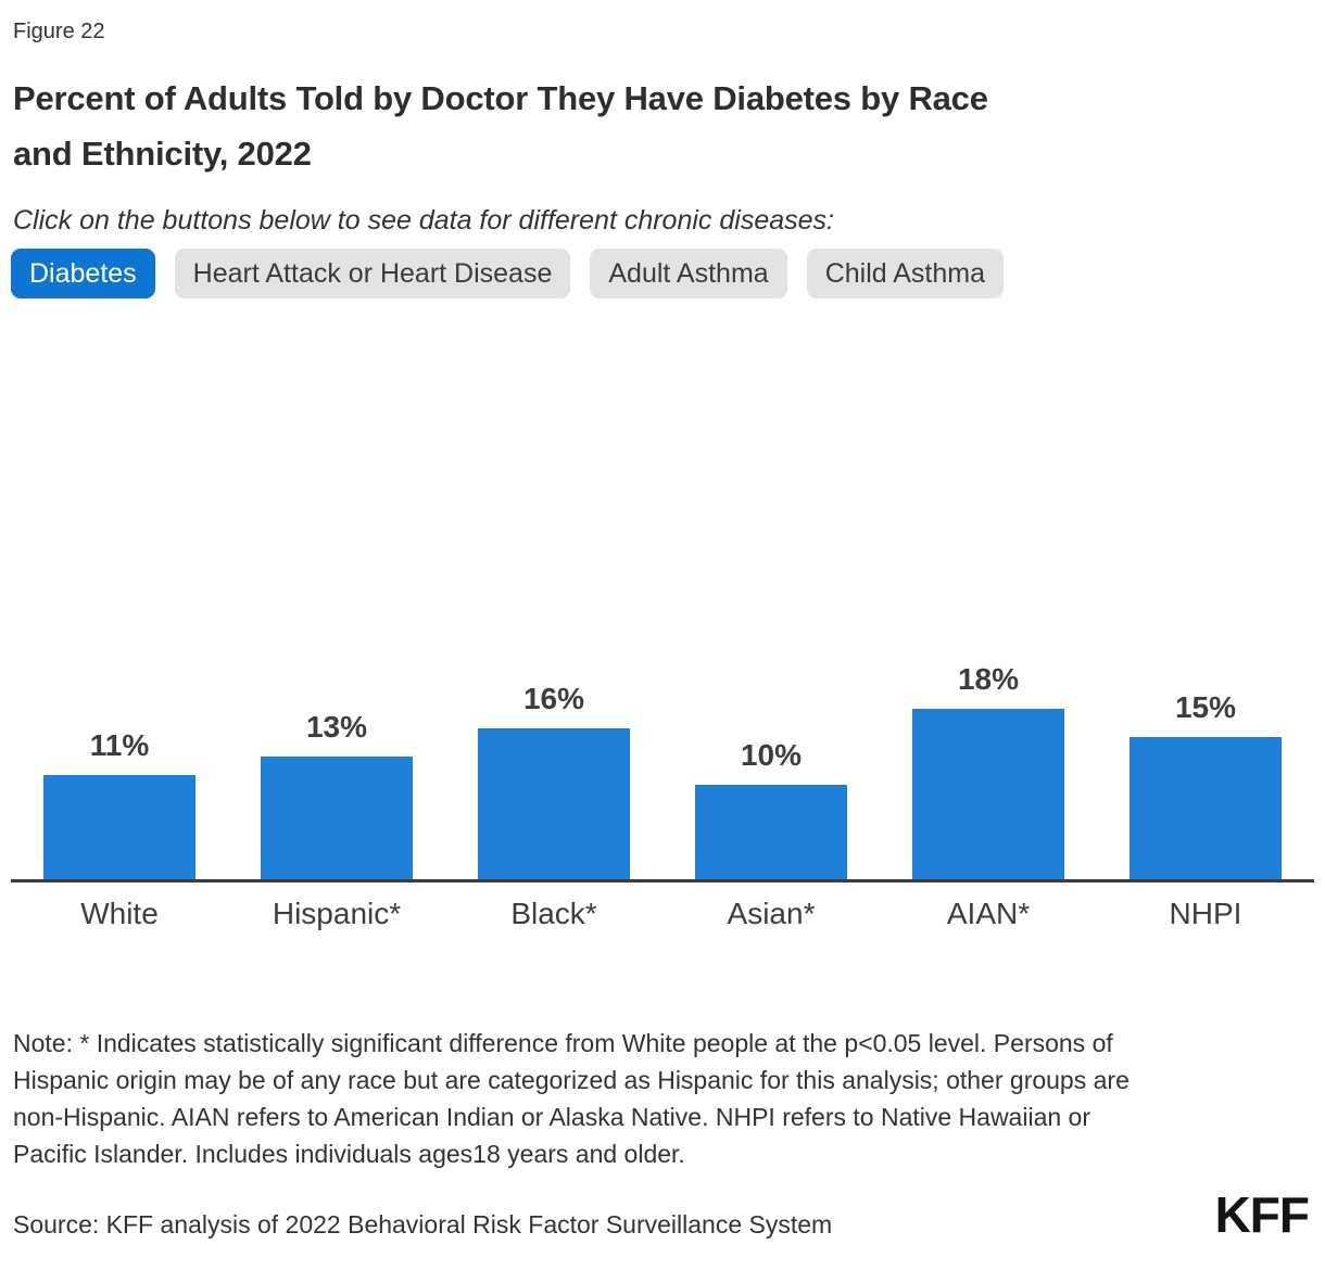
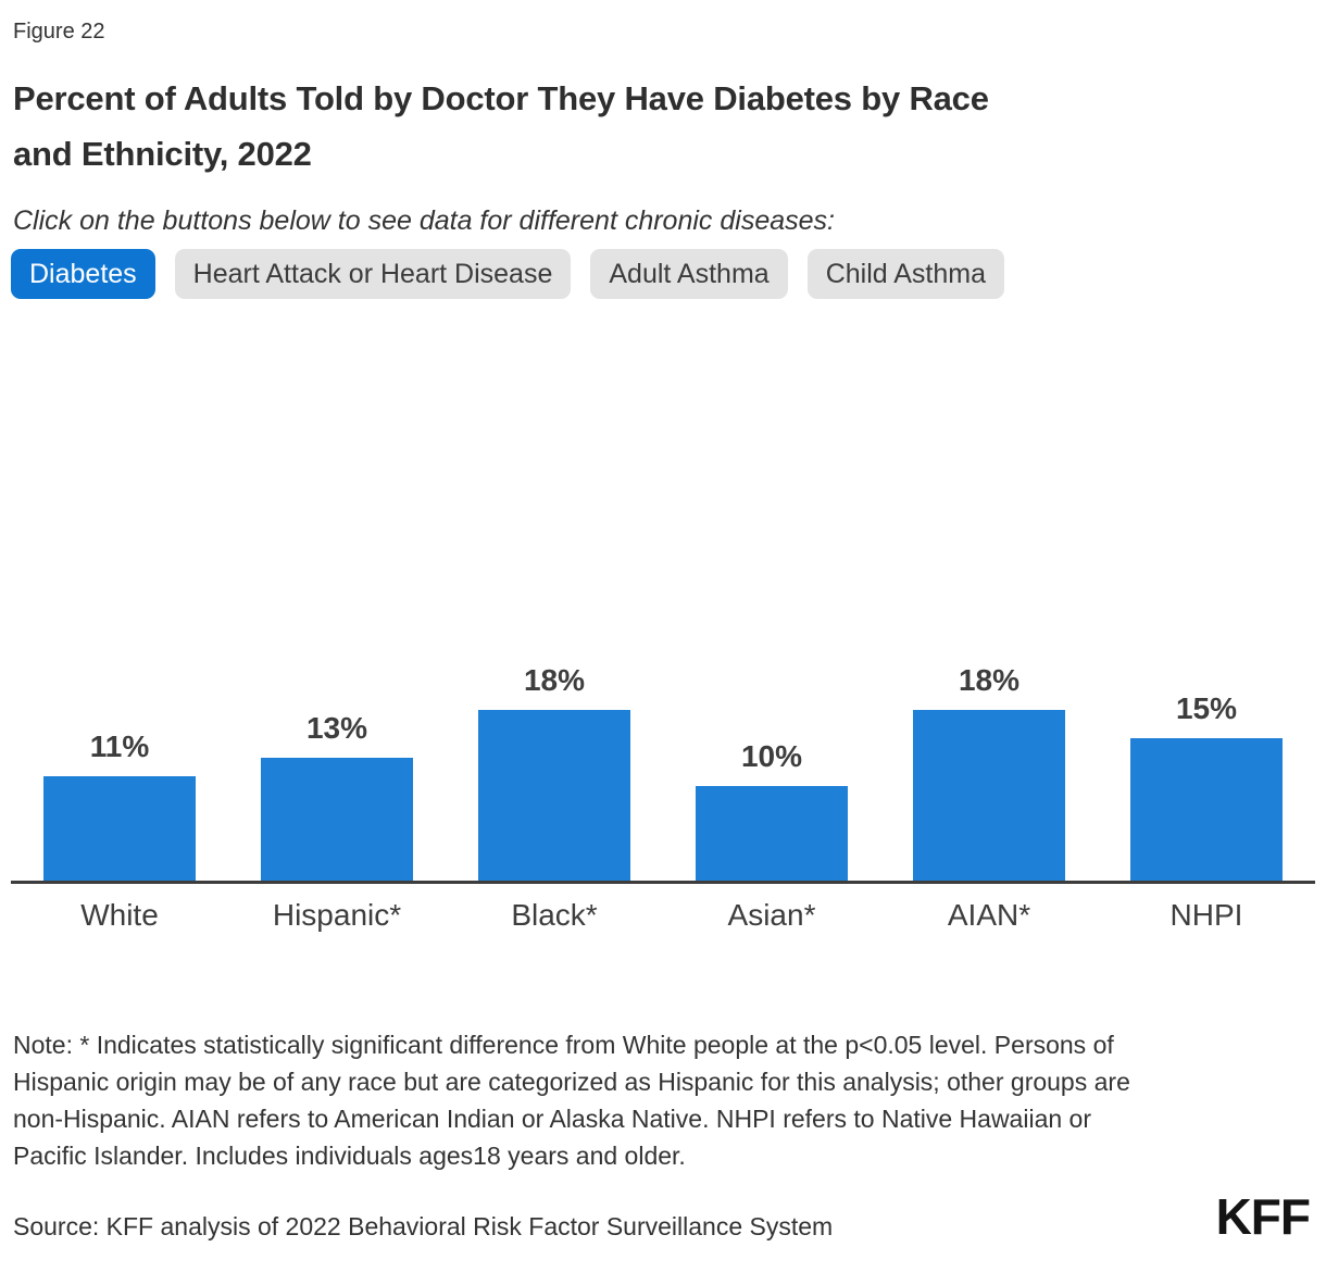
Black*: 16% -> 18%
